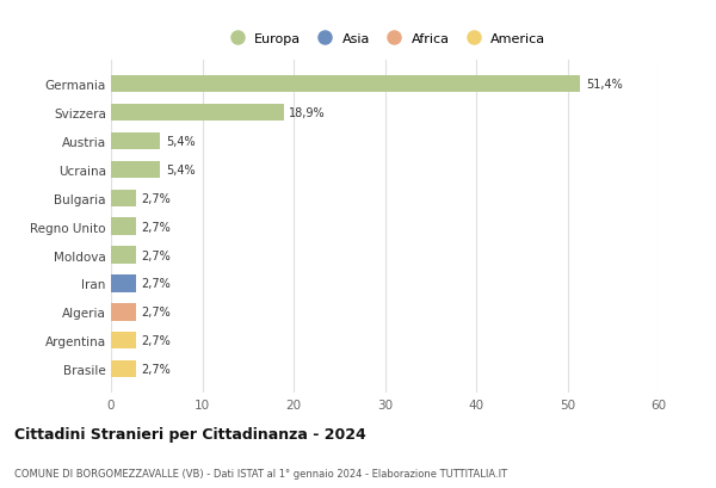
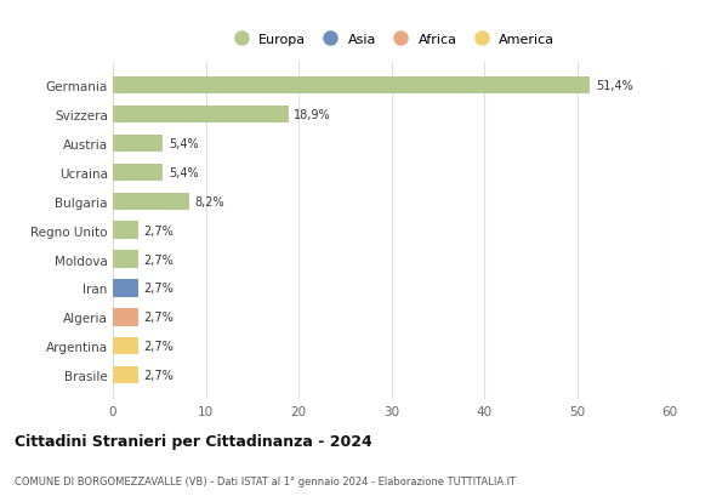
Bulgaria: 2,7% -> 8,2%
